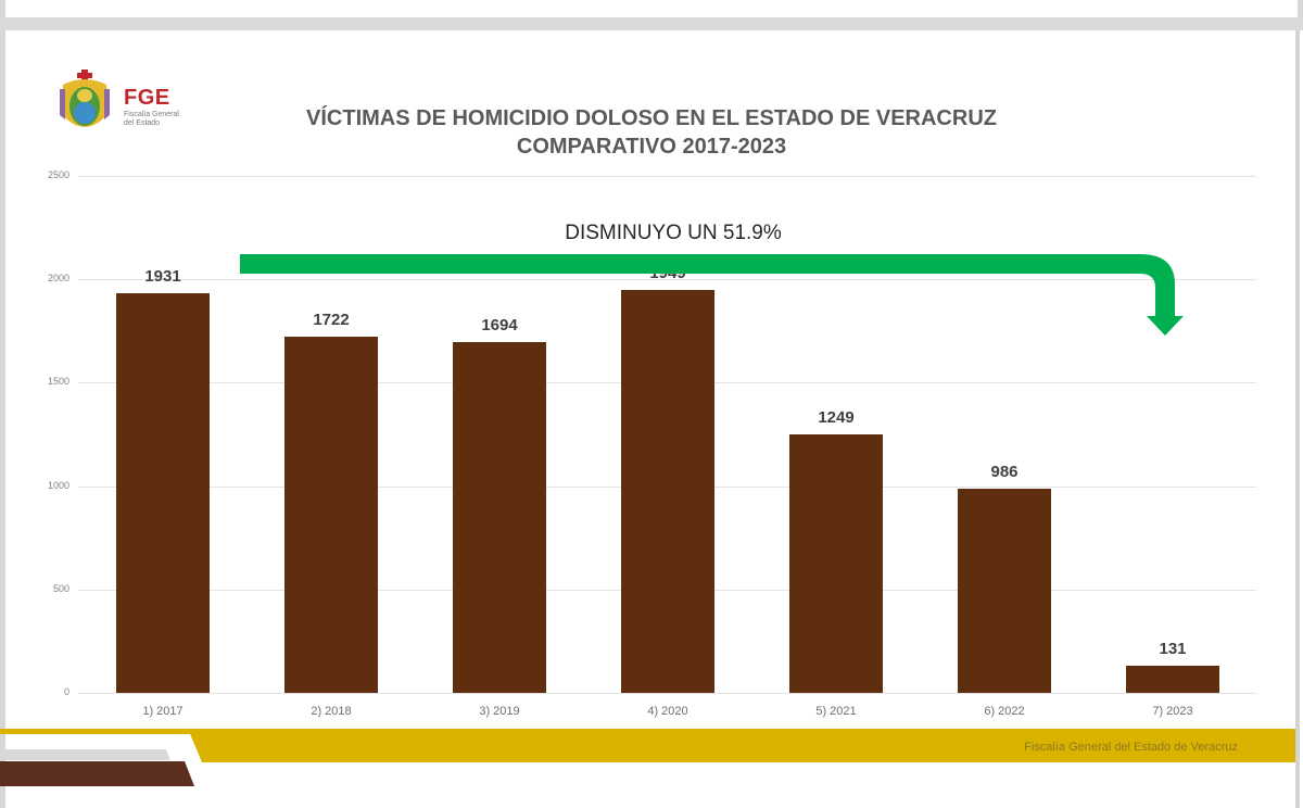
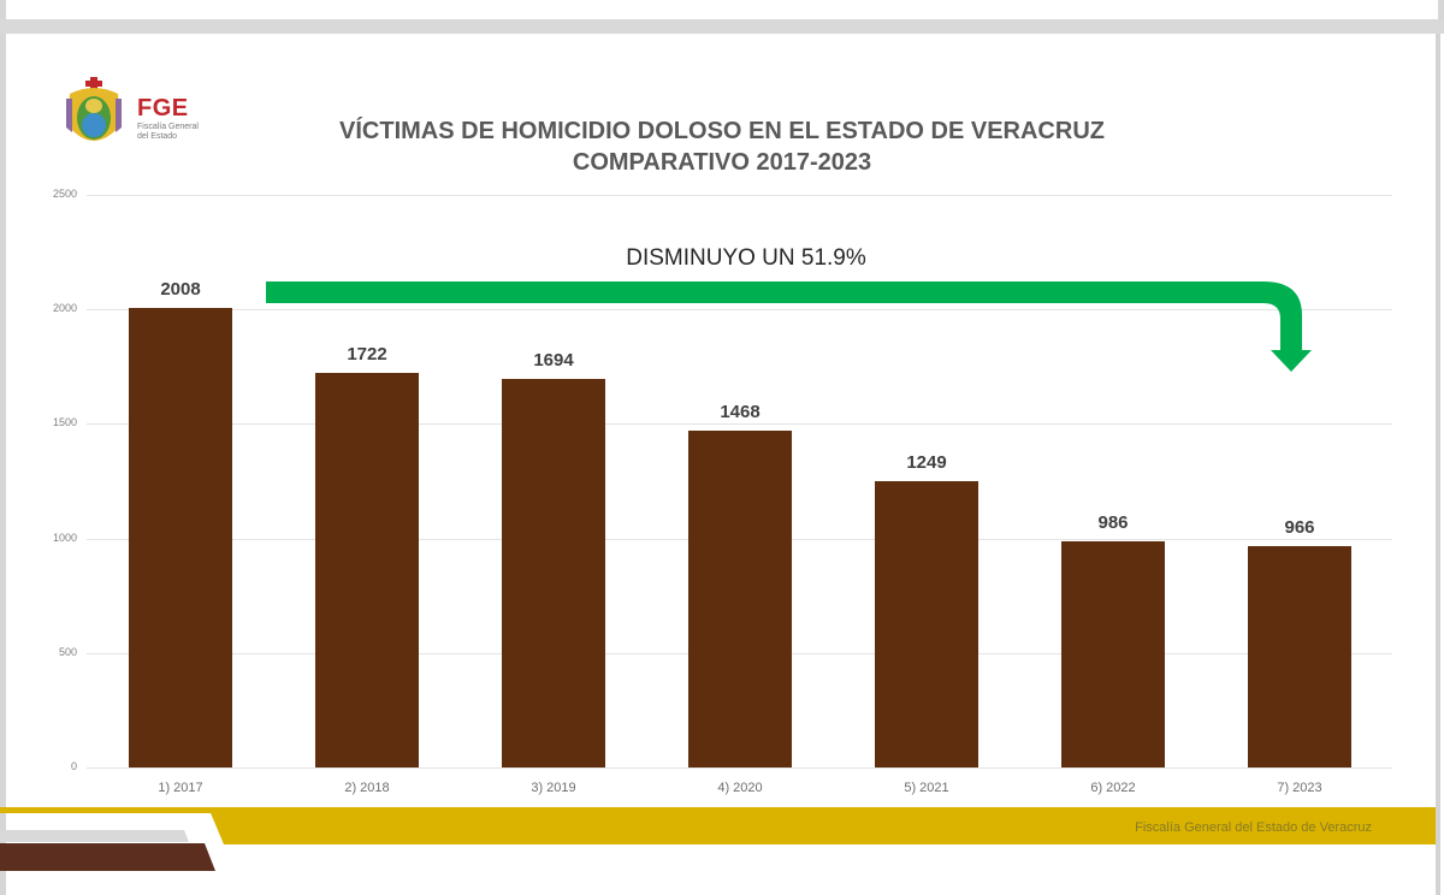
1) 2017: 1931 -> 2008
4) 2020: 1949 -> 1468
7) 2023: 131 -> 966
